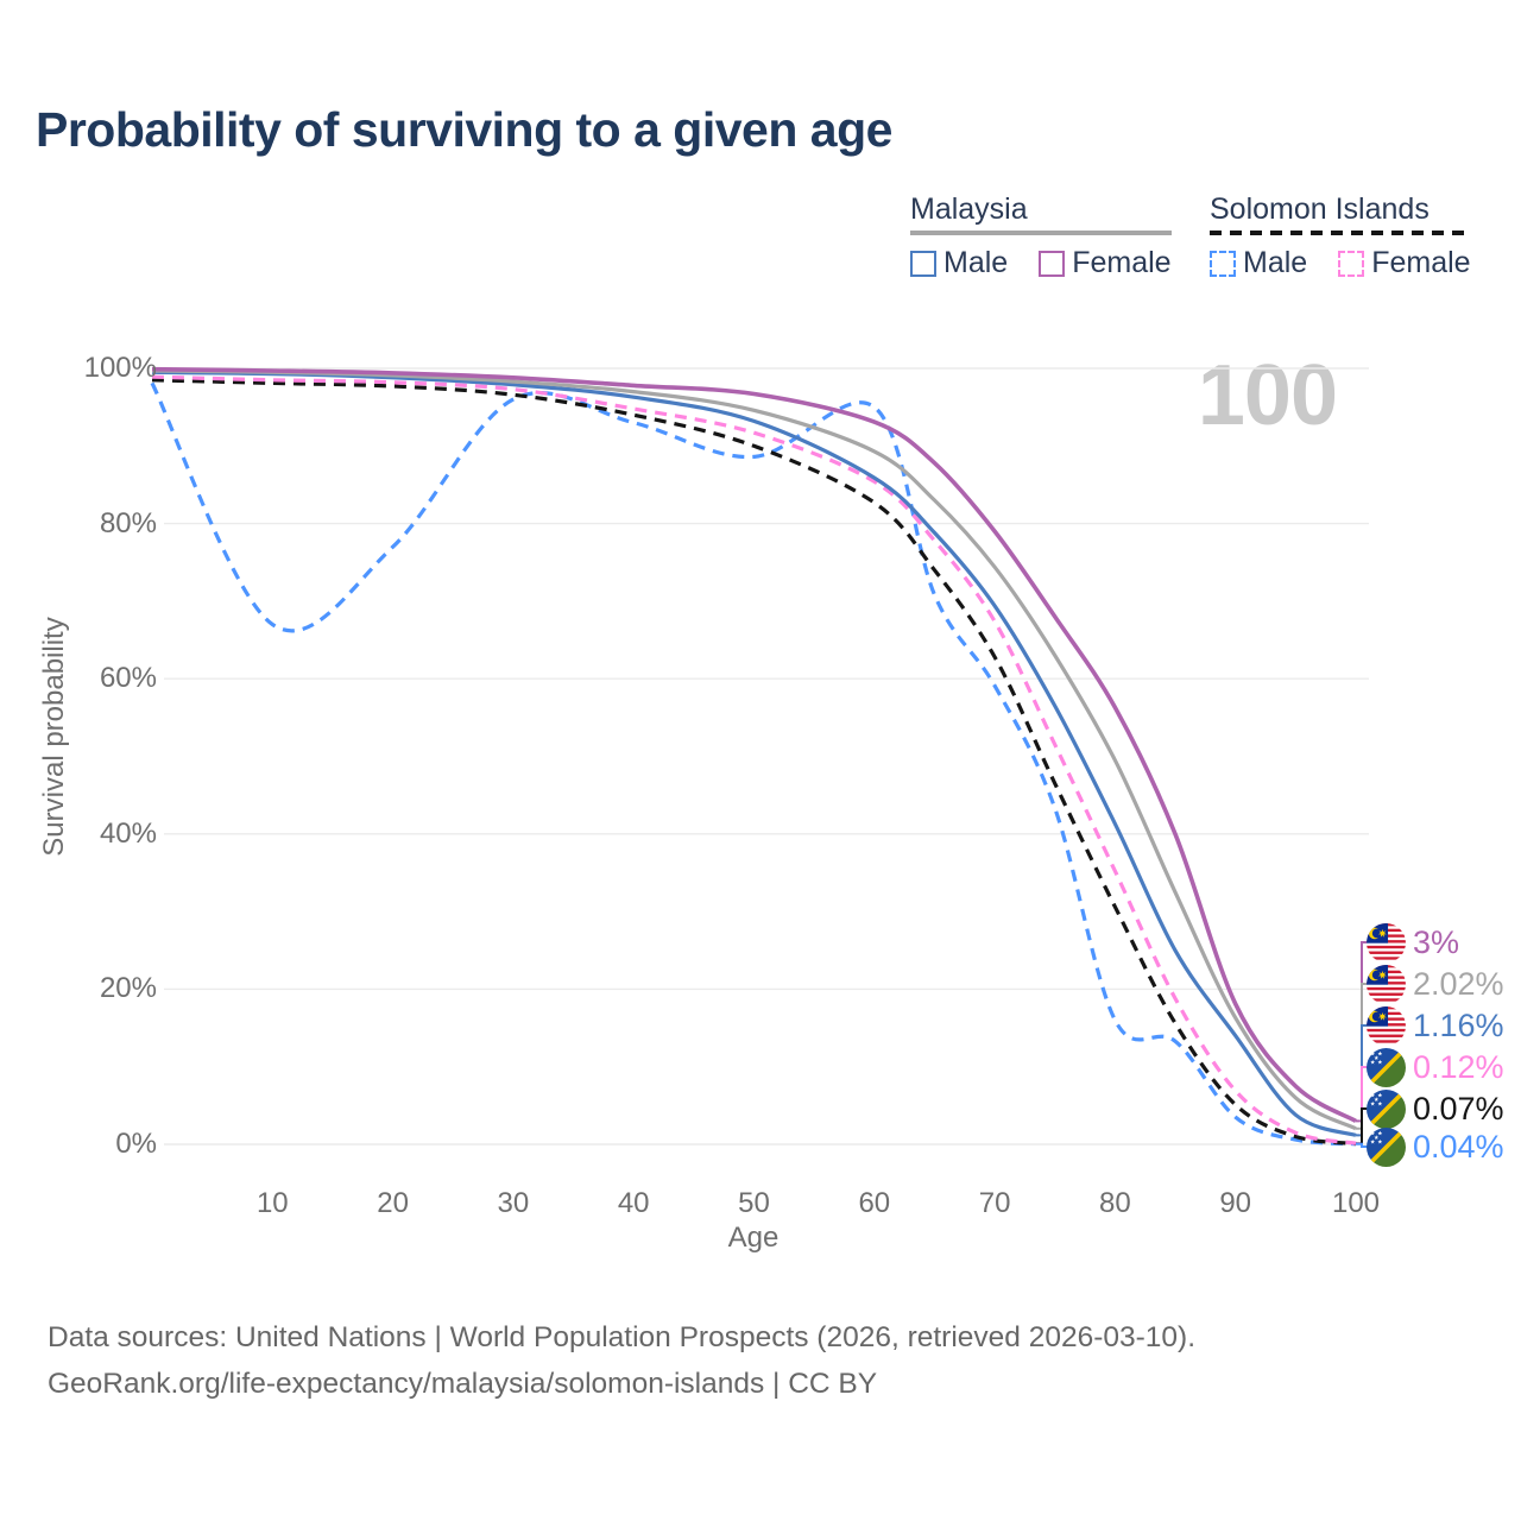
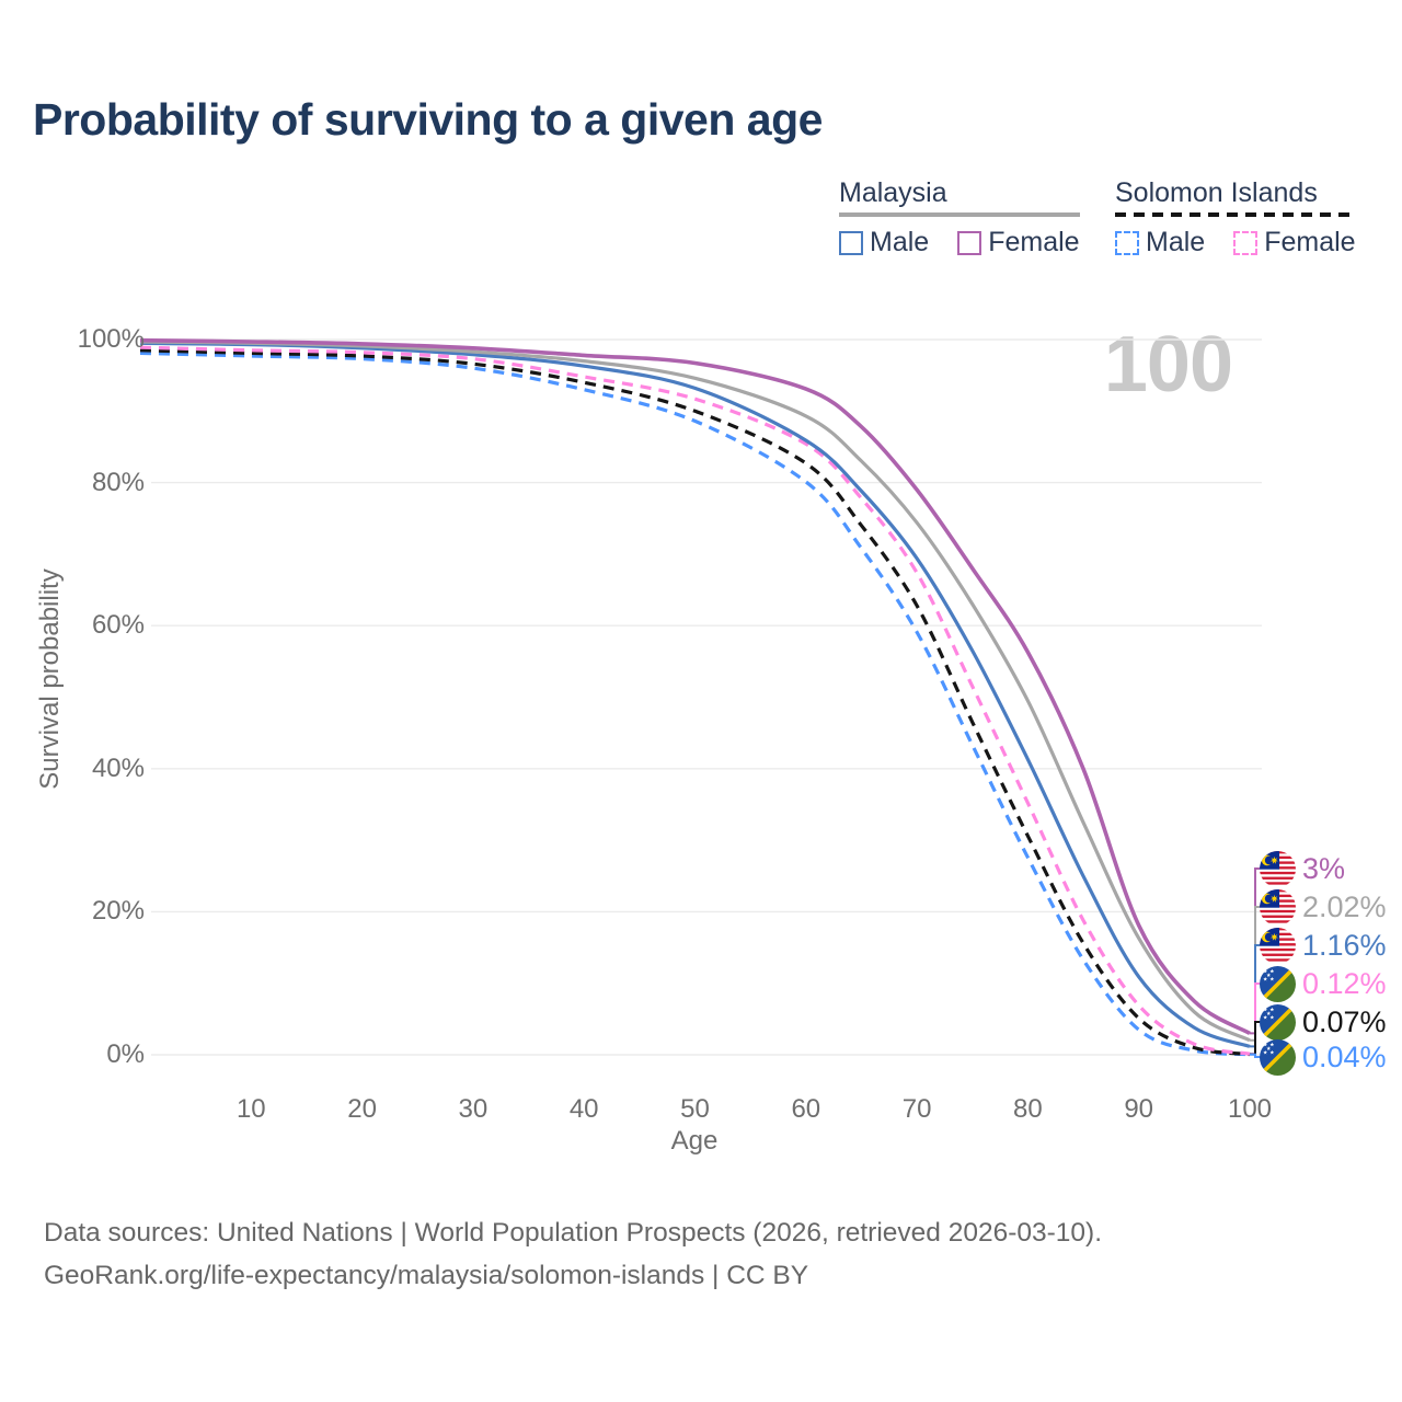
Solomon Islands Male/10: 67% -> 98%
Solomon Islands Male/20: 77% -> 97%
Solomon Islands Male/60: 95% -> 80%
Solomon Islands Male/80: 16% -> 28%
Malaysia Male/90: 14% -> 11%
